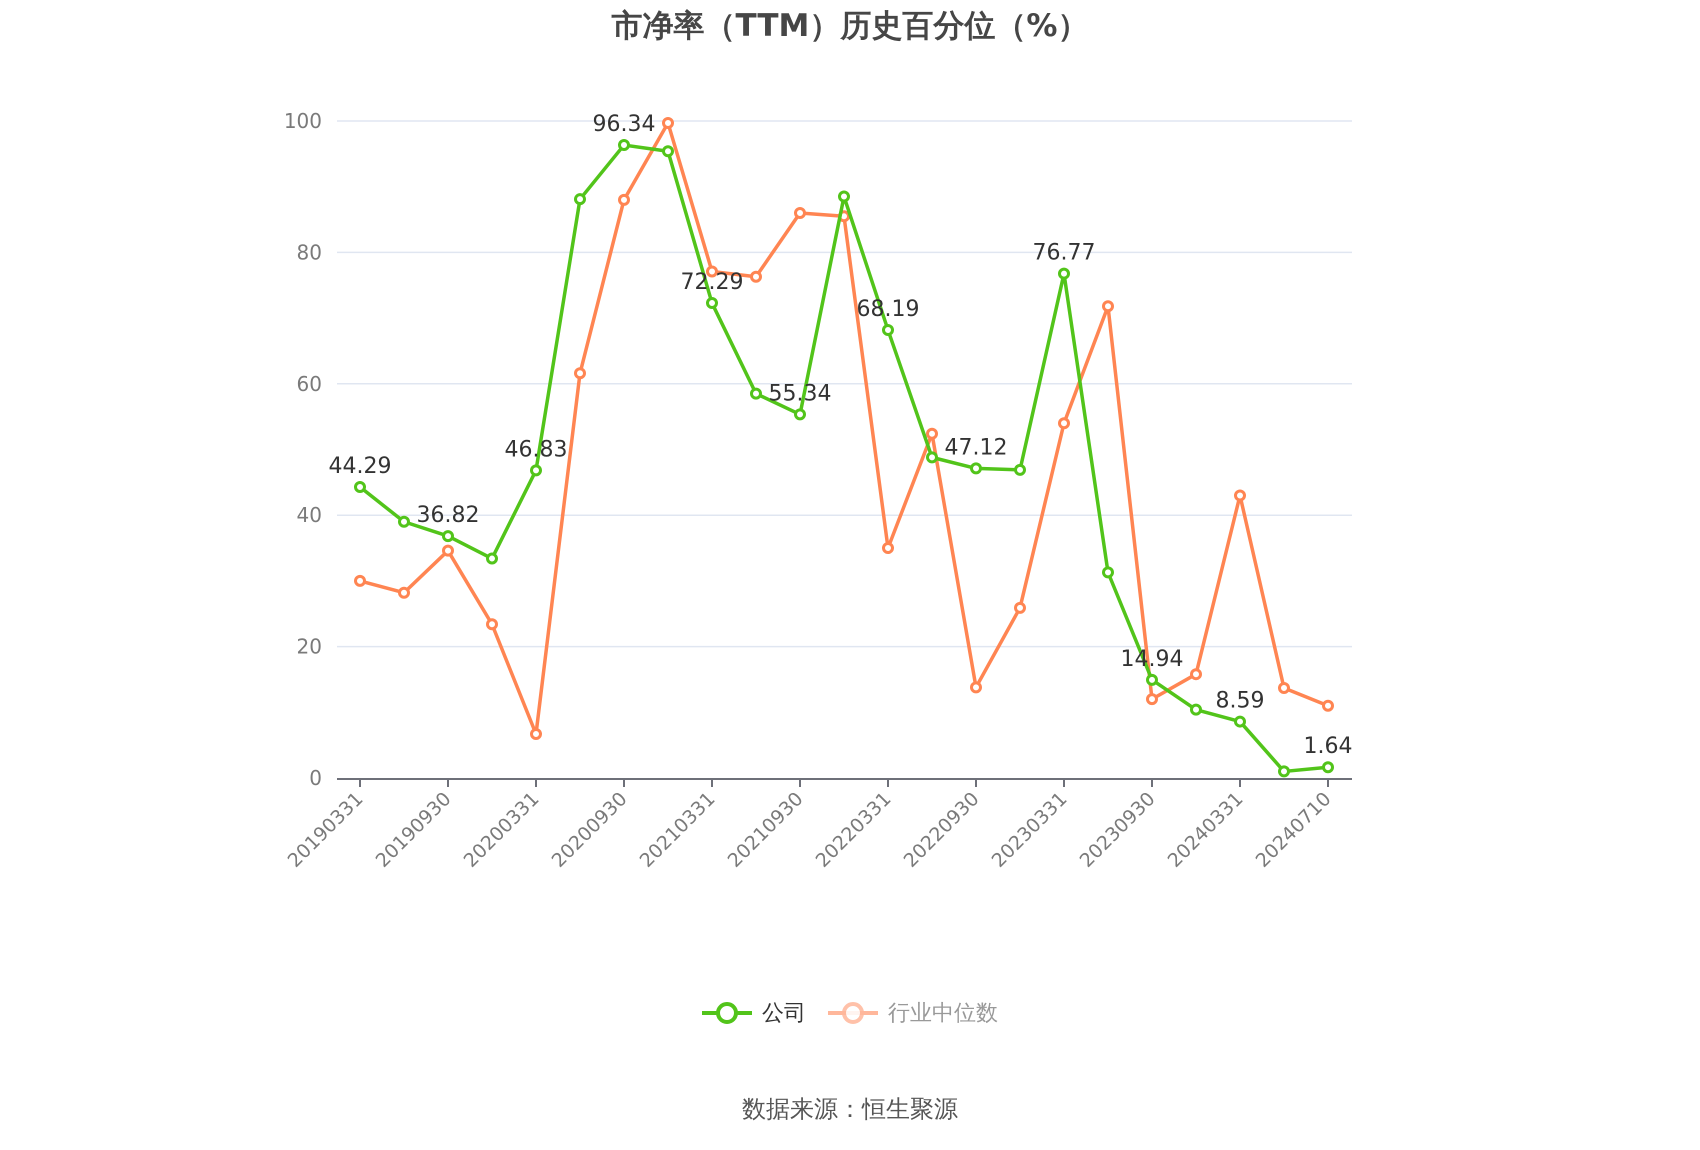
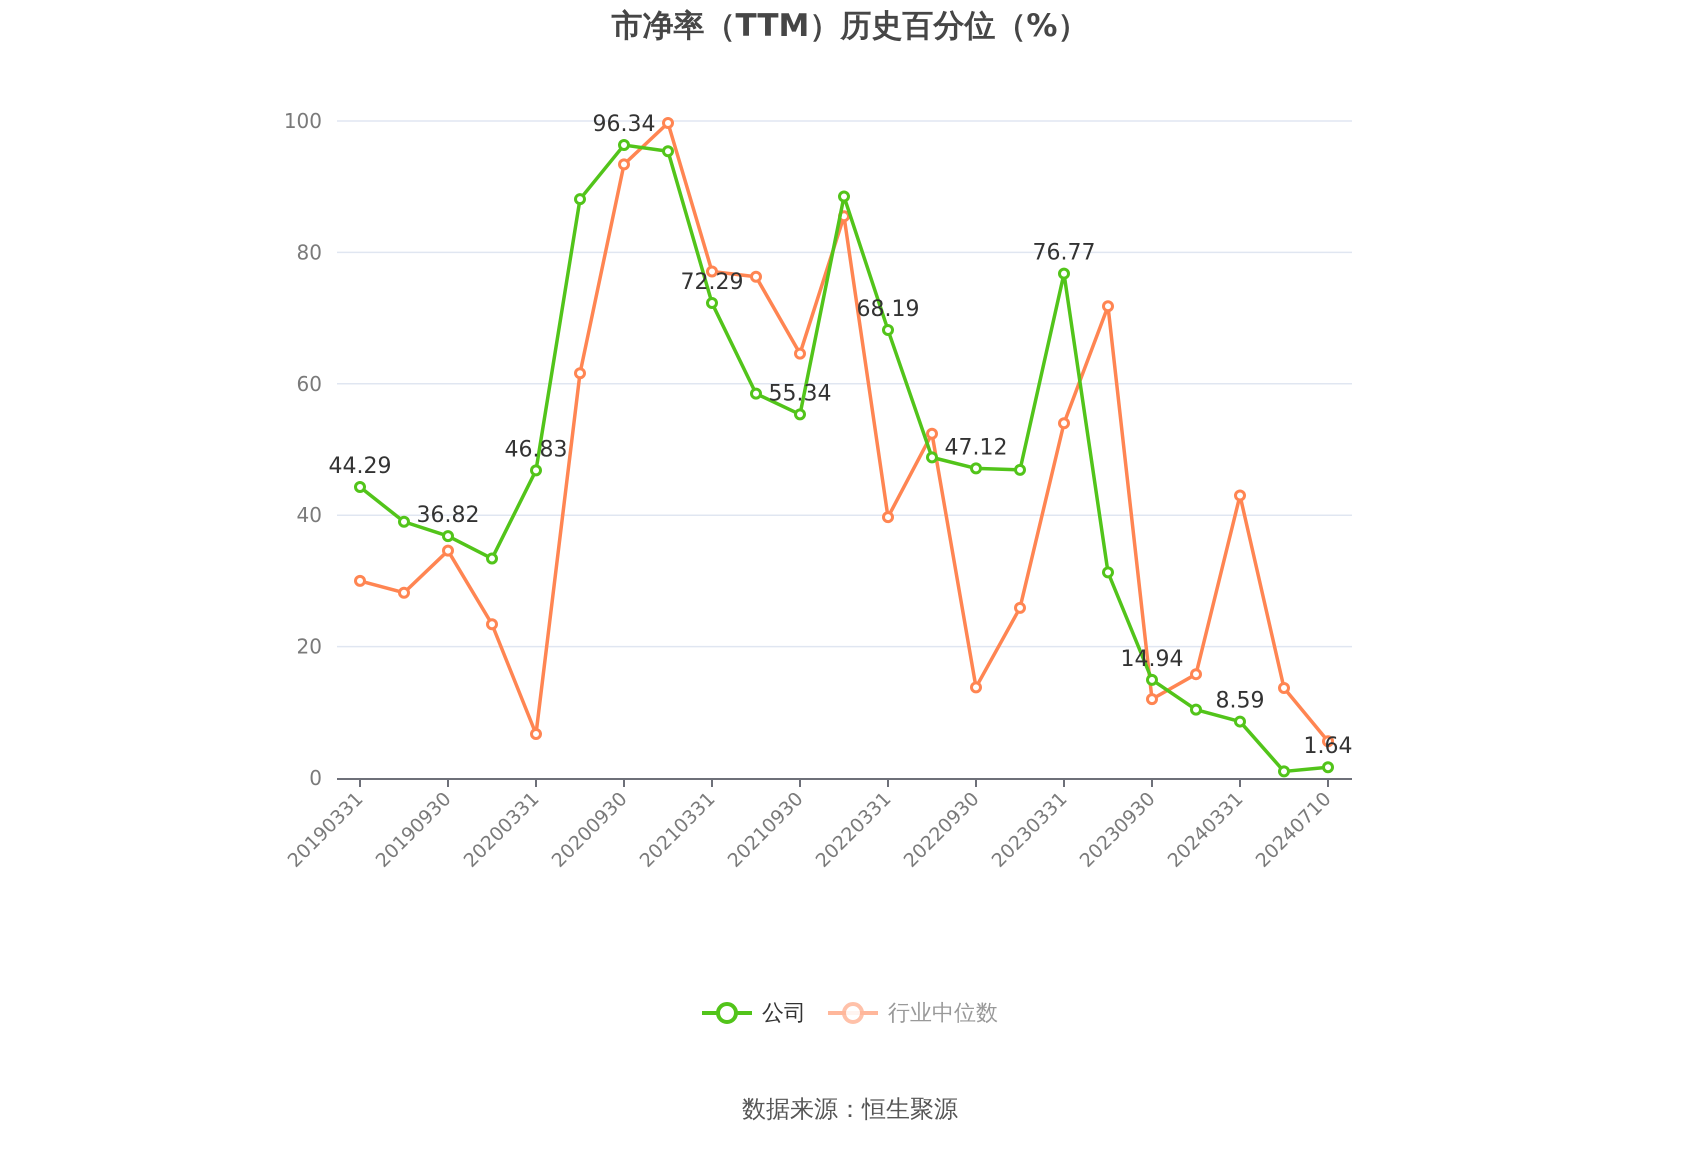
行业中位数/20200930: 88 -> 93
行业中位数/20210930: 86 -> 65
行业中位数/20220331: 35 -> 40
行业中位数/20240710: 11 -> 6
